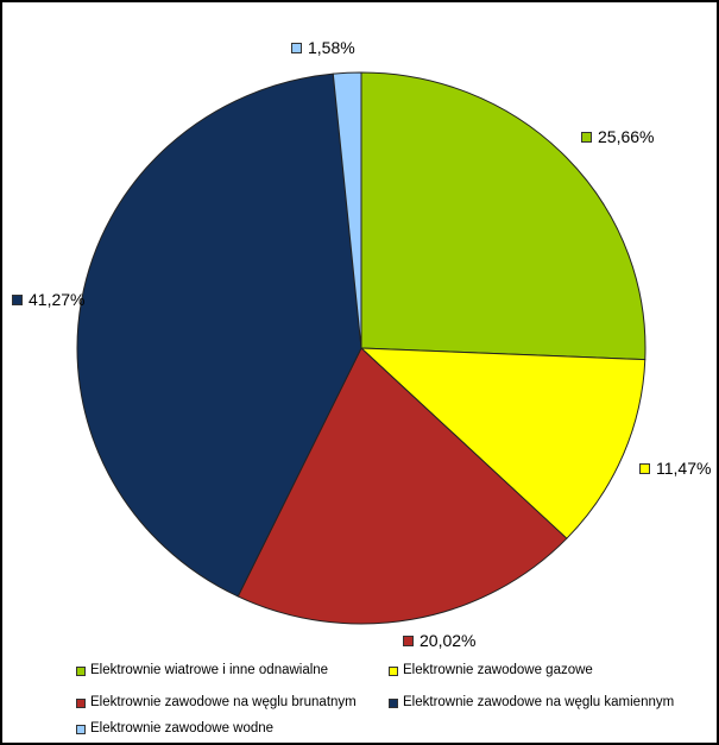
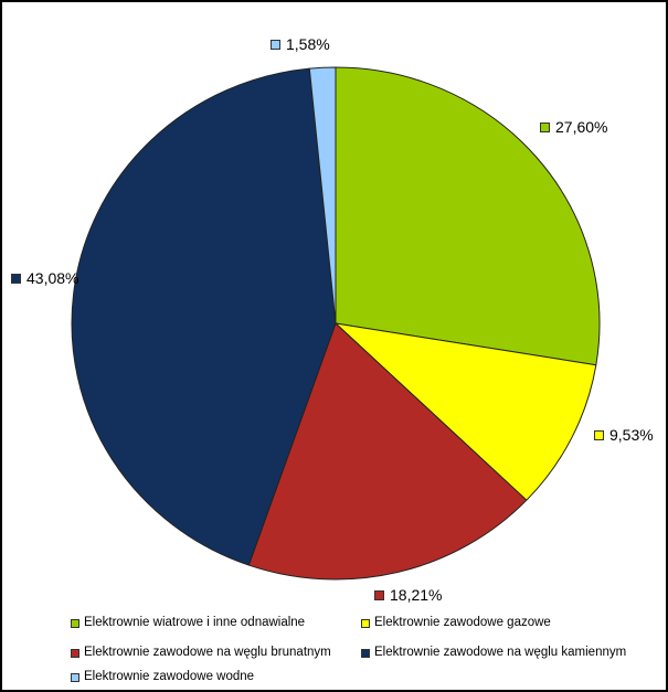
Elektrownie wiatrowe i inne odnawialne: 25,66% -> 27,60%
Elektrownie zawodowe gazowe: 11,47% -> 9,53%
Elektrownie zawodowe na węglu brunatnym: 20,02% -> 18,21%
Elektrownie zawodowe na węglu kamiennym: 41,27% -> 43,08%
